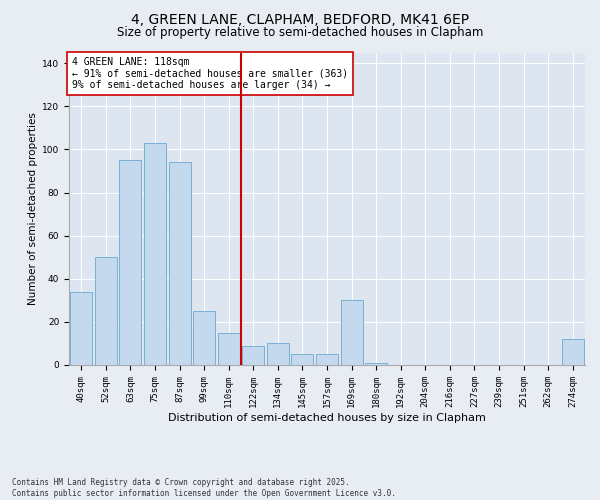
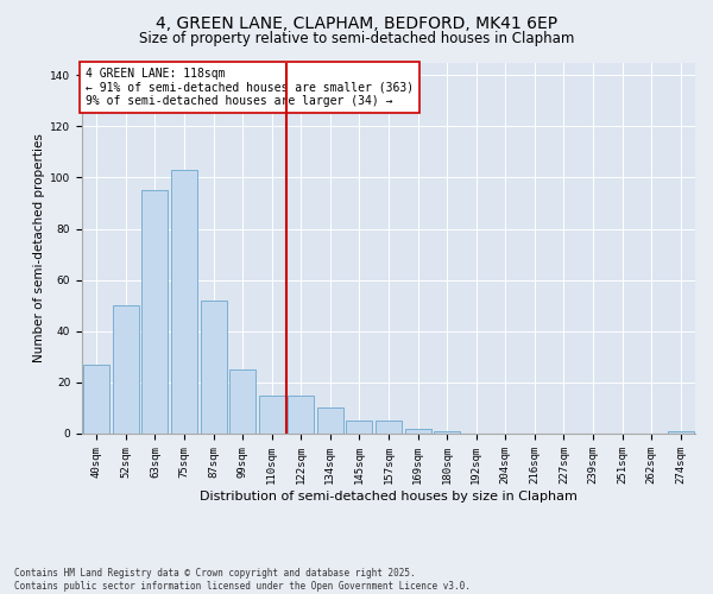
40sqm: 34 -> 27
87sqm: 94 -> 52
122sqm: 9 -> 15
169sqm: 30 -> 2
274sqm: 12 -> 1
